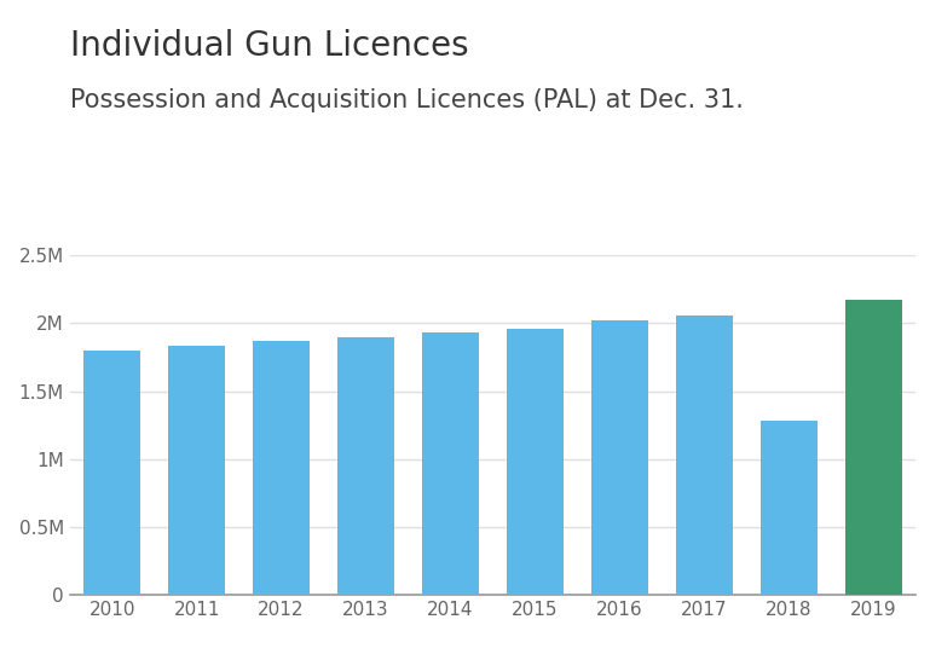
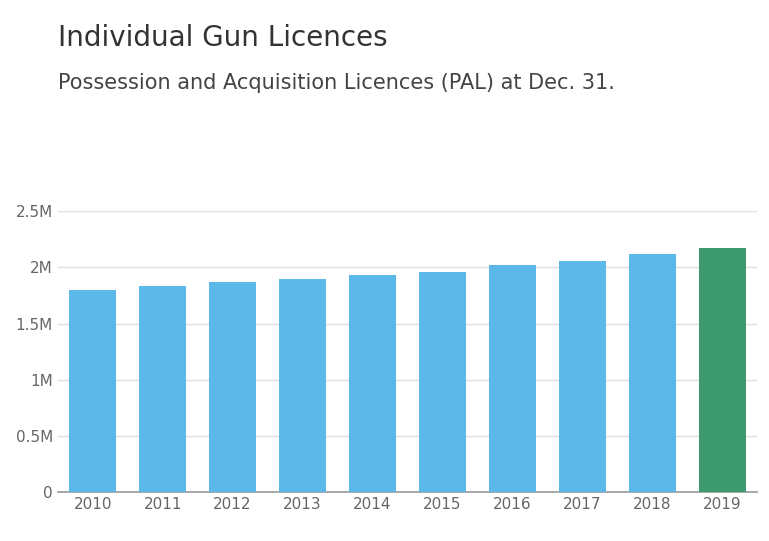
2018: 1.28M -> 2.12M
